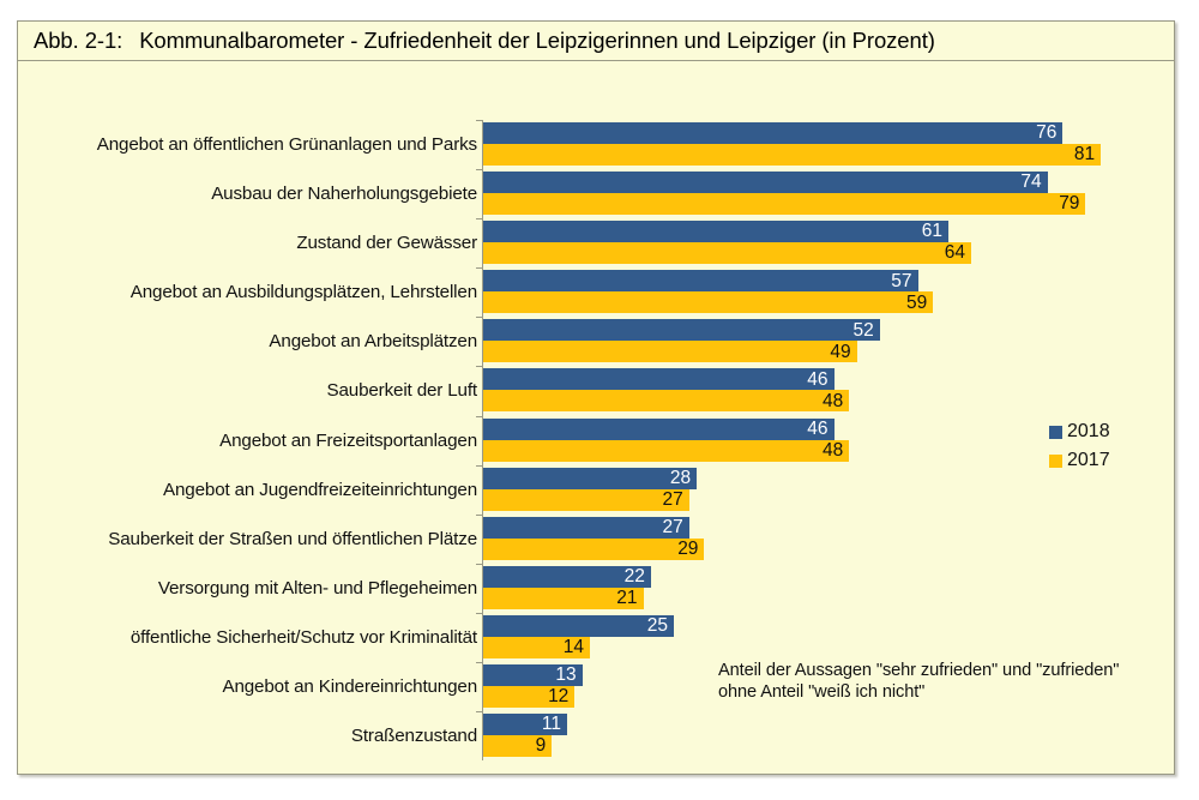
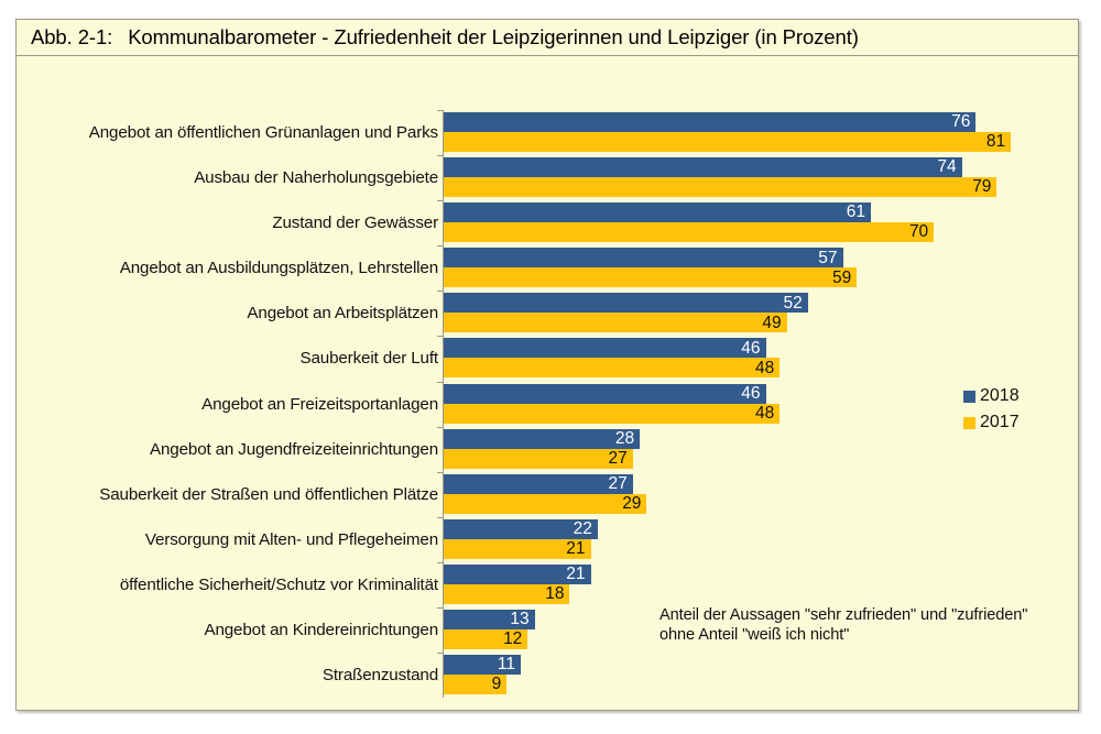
2017/Zustand der Gewässer: 64 -> 70
2018/öffentliche Sicherheit/Schutz vor Kriminalität: 25 -> 21
2017/öffentliche Sicherheit/Schutz vor Kriminalität: 14 -> 18
